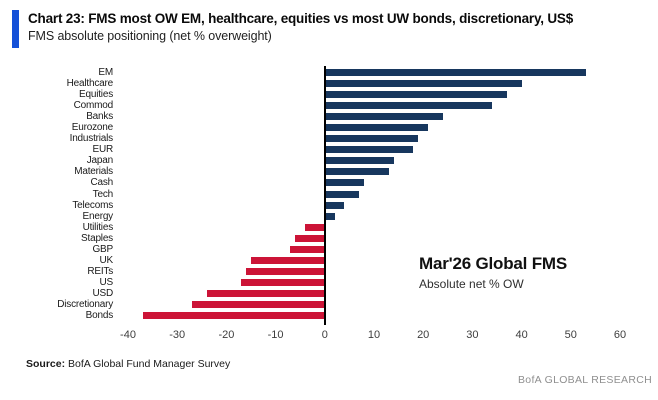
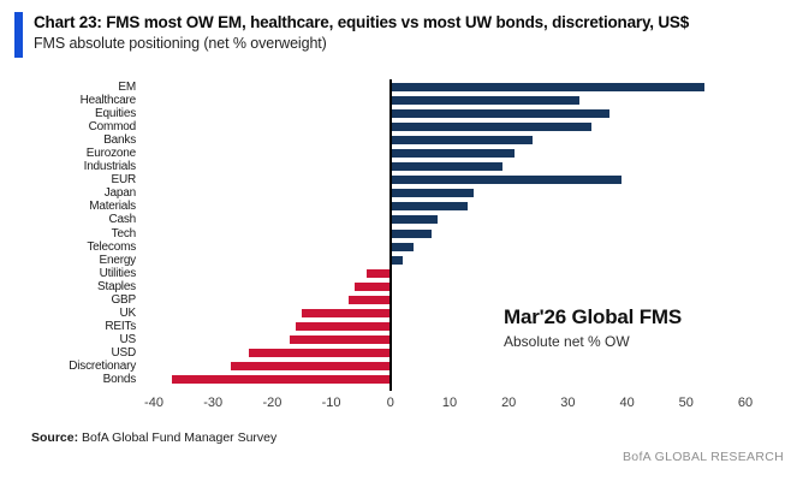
Healthcare: 40 -> 32
EUR: 18 -> 39
